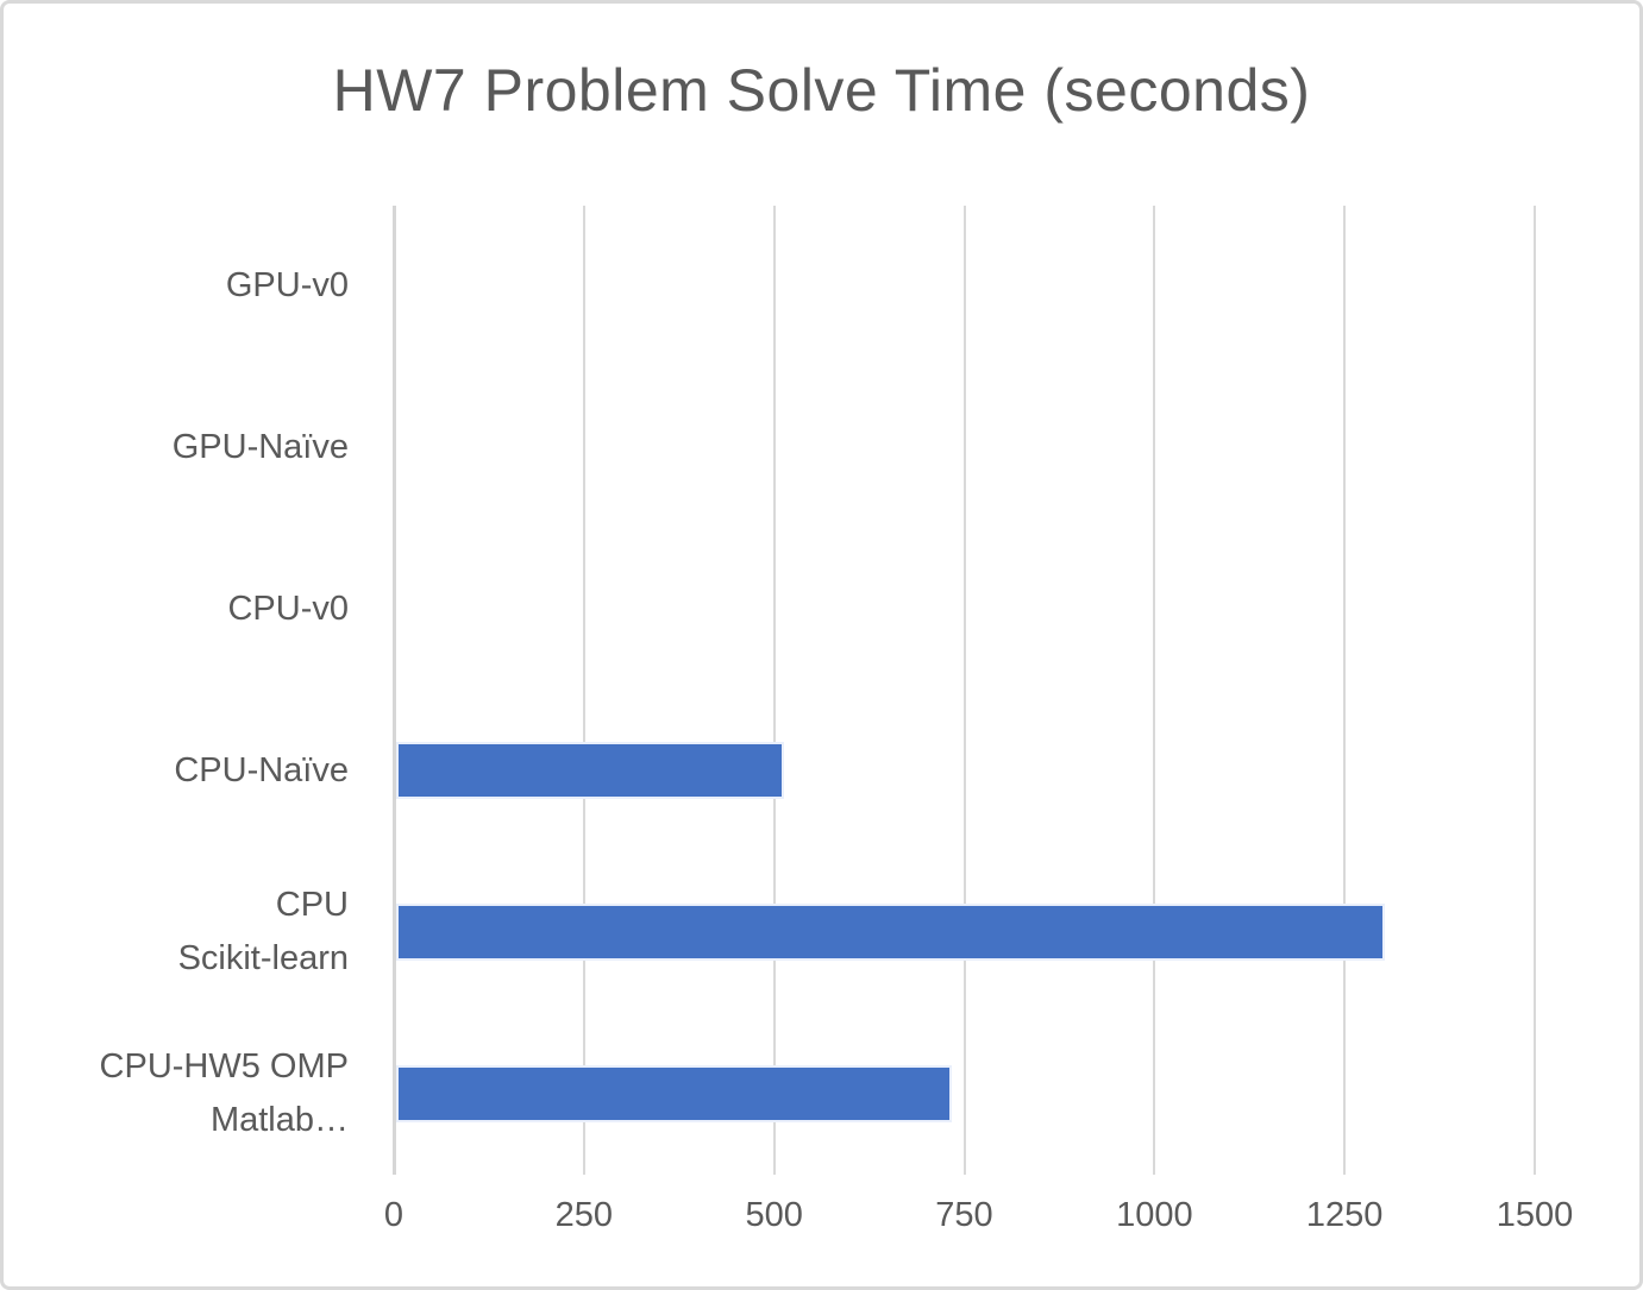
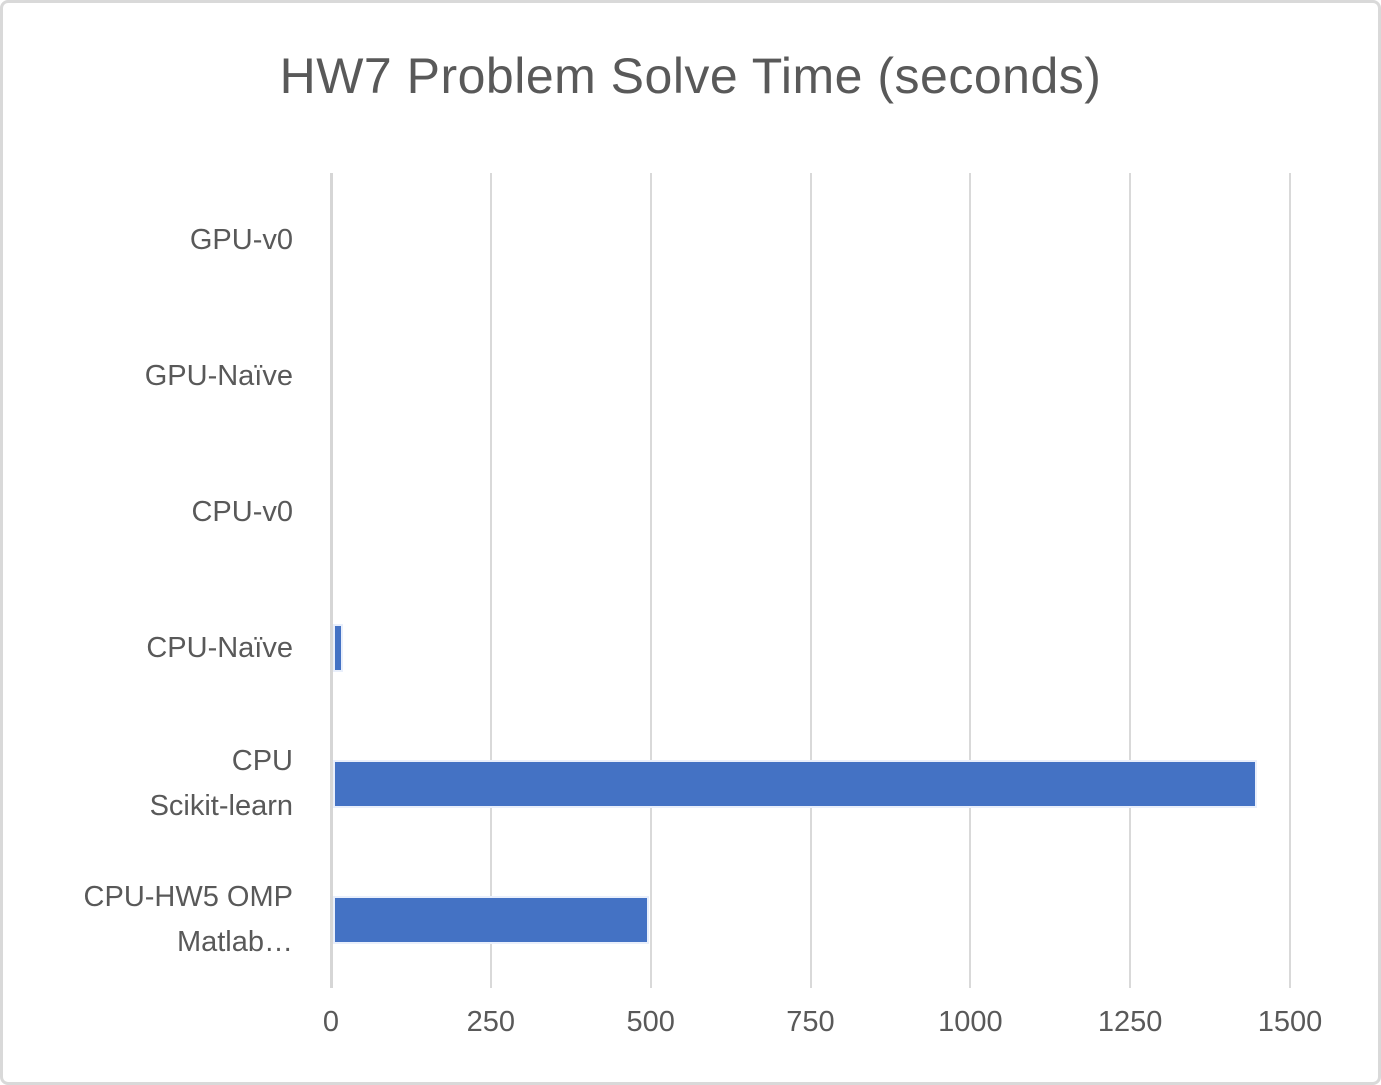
CPU-Naïve: 510 -> 20
CPU Scikit-learn: 1300 -> 1440
CPU-HW5 OMP Matlab…: 730 -> 500
